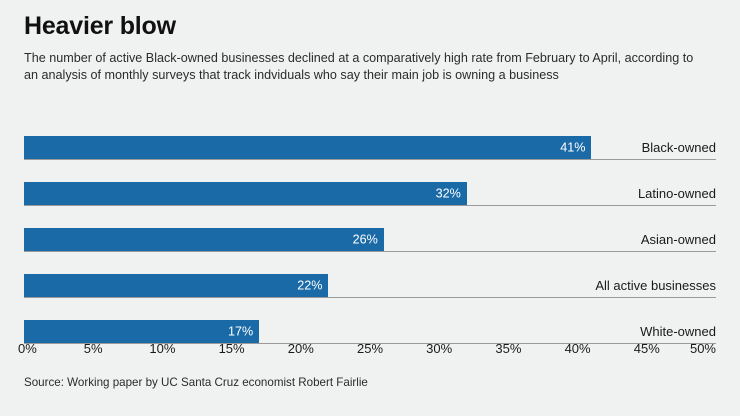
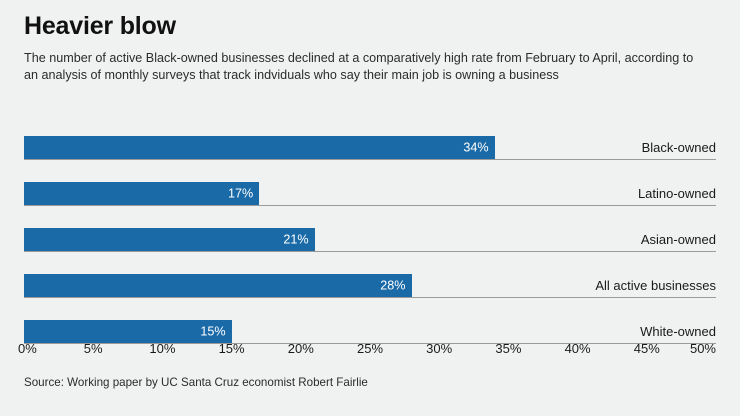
Black-owned: 41% -> 34%
Latino-owned: 32% -> 17%
Asian-owned: 26% -> 21%
All active businesses: 22% -> 28%
White-owned: 17% -> 15%
